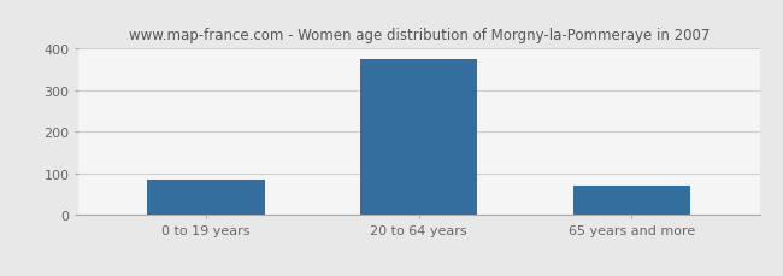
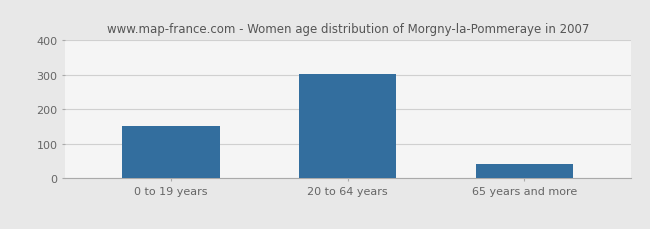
0 to 19 years: 85 -> 153
20 to 64 years: 375 -> 303
65 years and more: 70 -> 42
